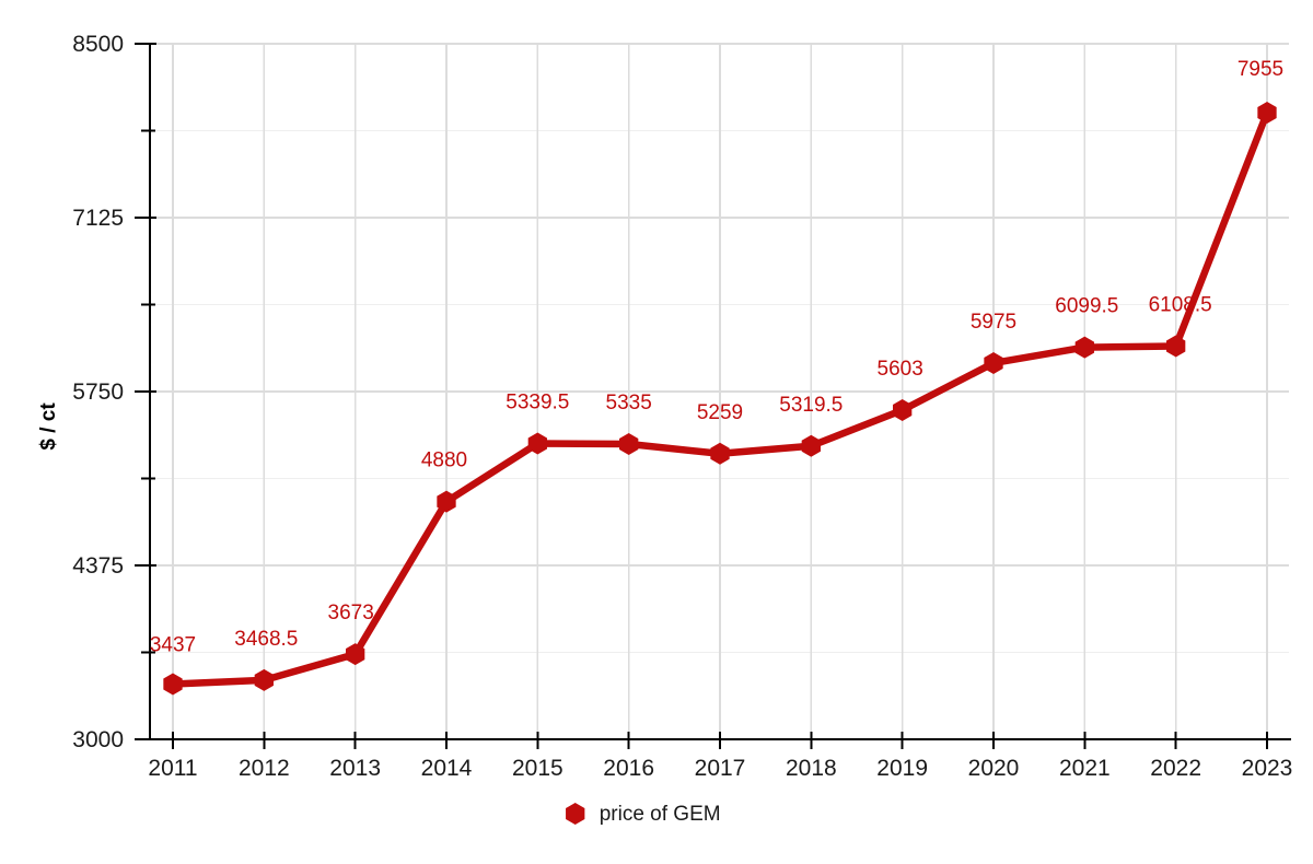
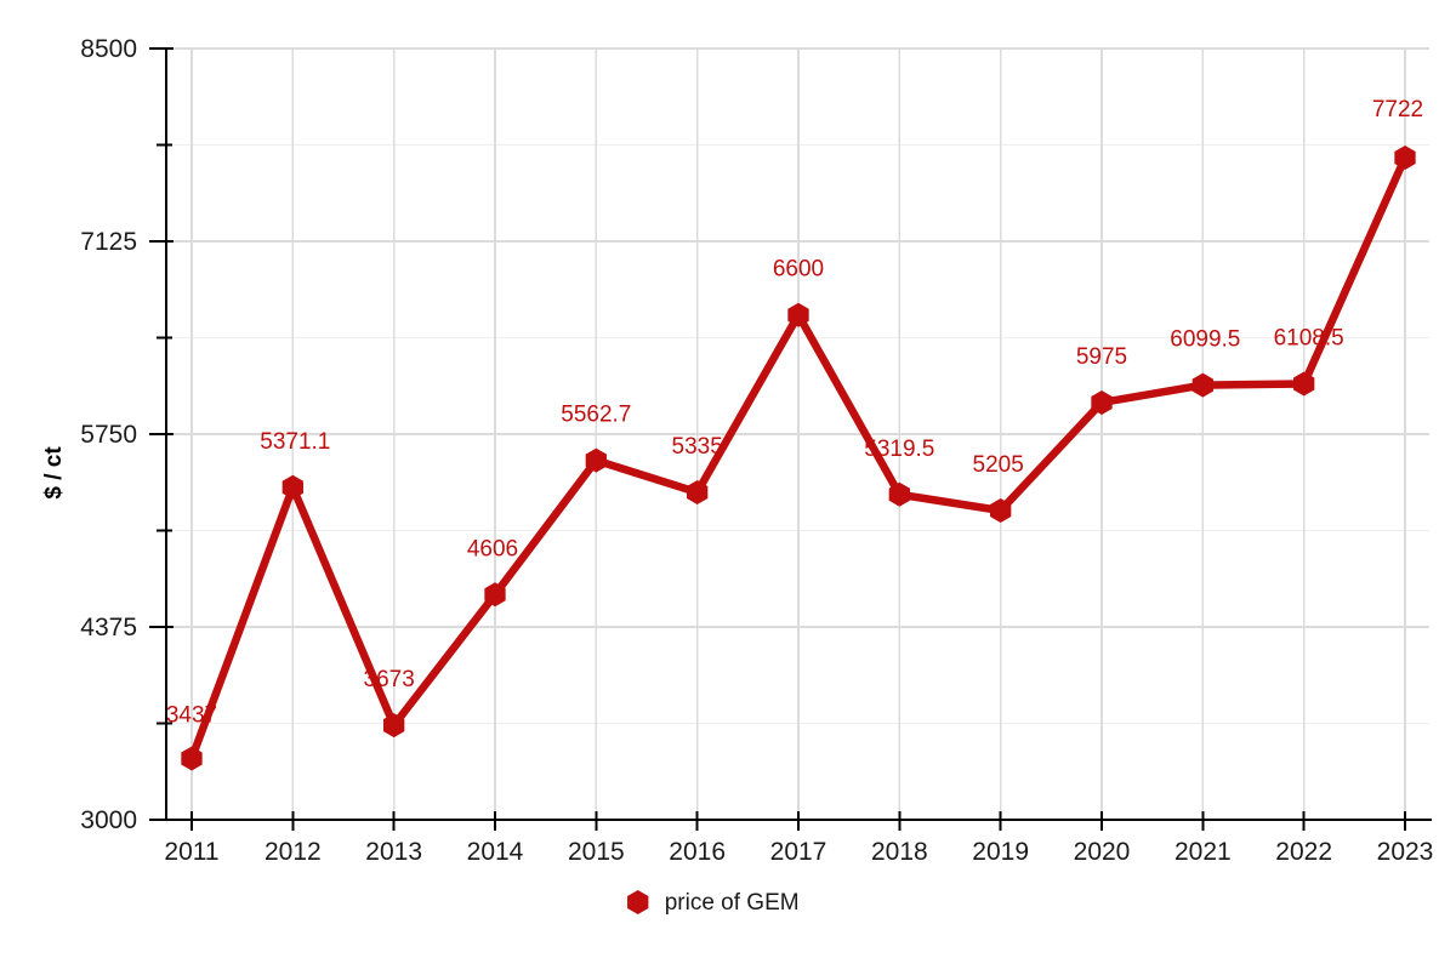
2012: 3468.5 -> 5371.1
2014: 4880 -> 4606
2015: 5339.5 -> 5562.7
2017: 5259 -> 6600
2019: 5603 -> 5205
2023: 7955 -> 7722
